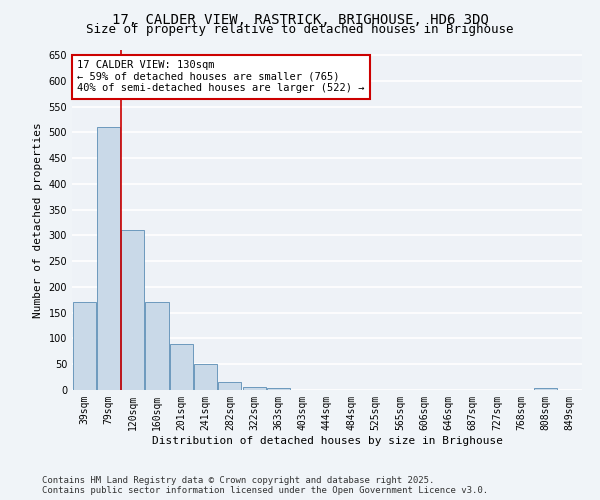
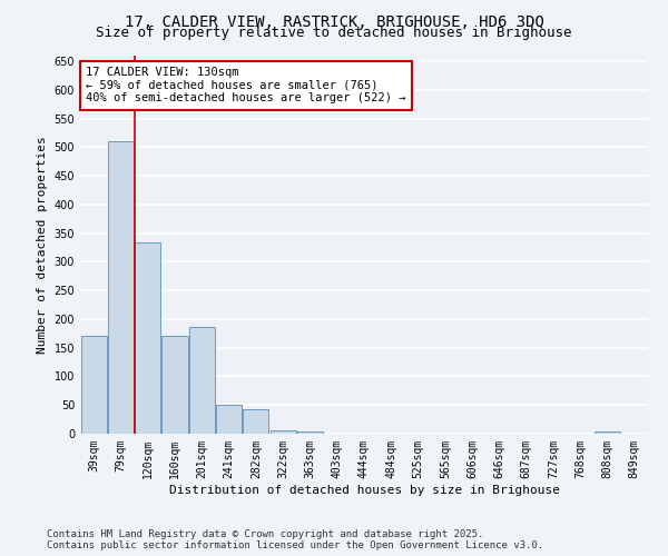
120sqm: 310 -> 334
201sqm: 90 -> 186
282sqm: 15 -> 42
